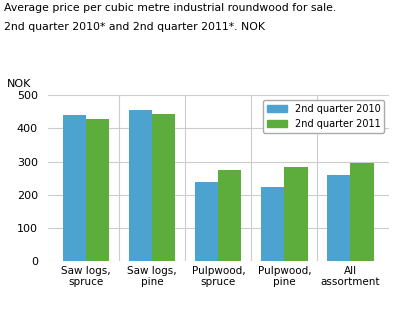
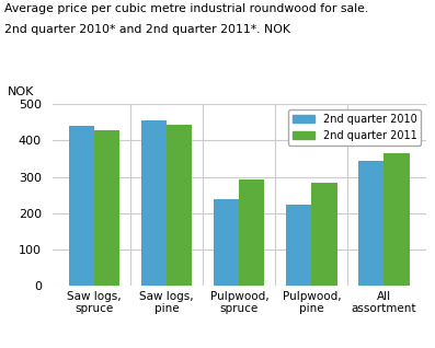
2nd quarter 2011/Pulpwood, spruce: 275 -> 292
2nd quarter 2010/All assortment: 260 -> 345
2nd quarter 2011/All assortment: 295 -> 365
